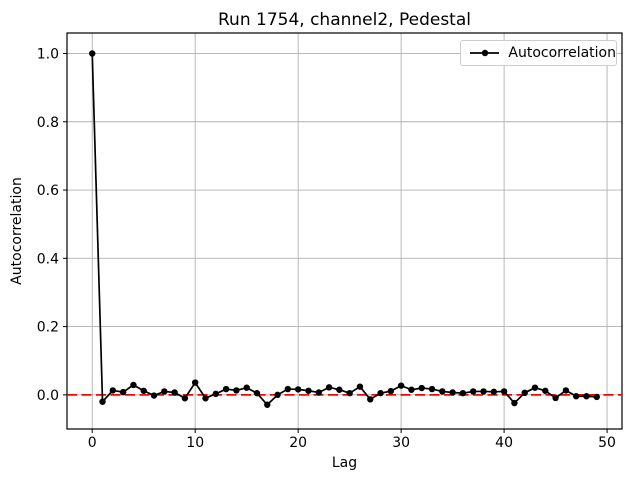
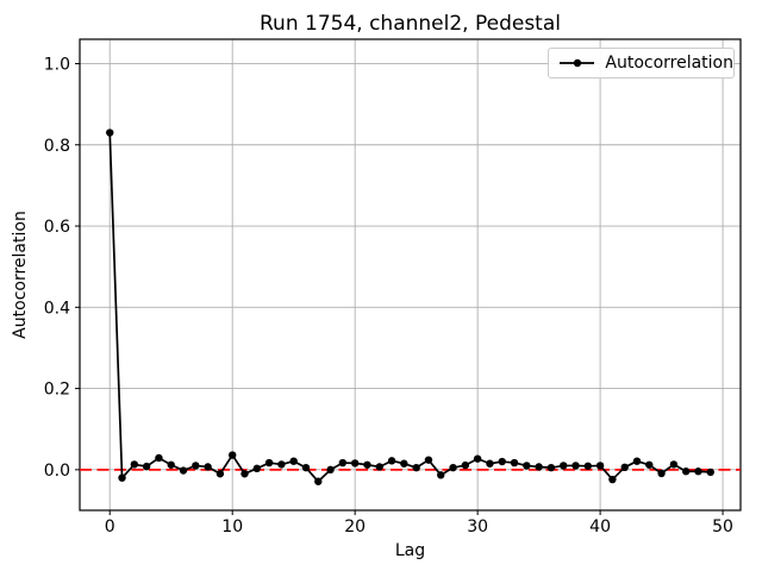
0: 1.00 -> 0.83
